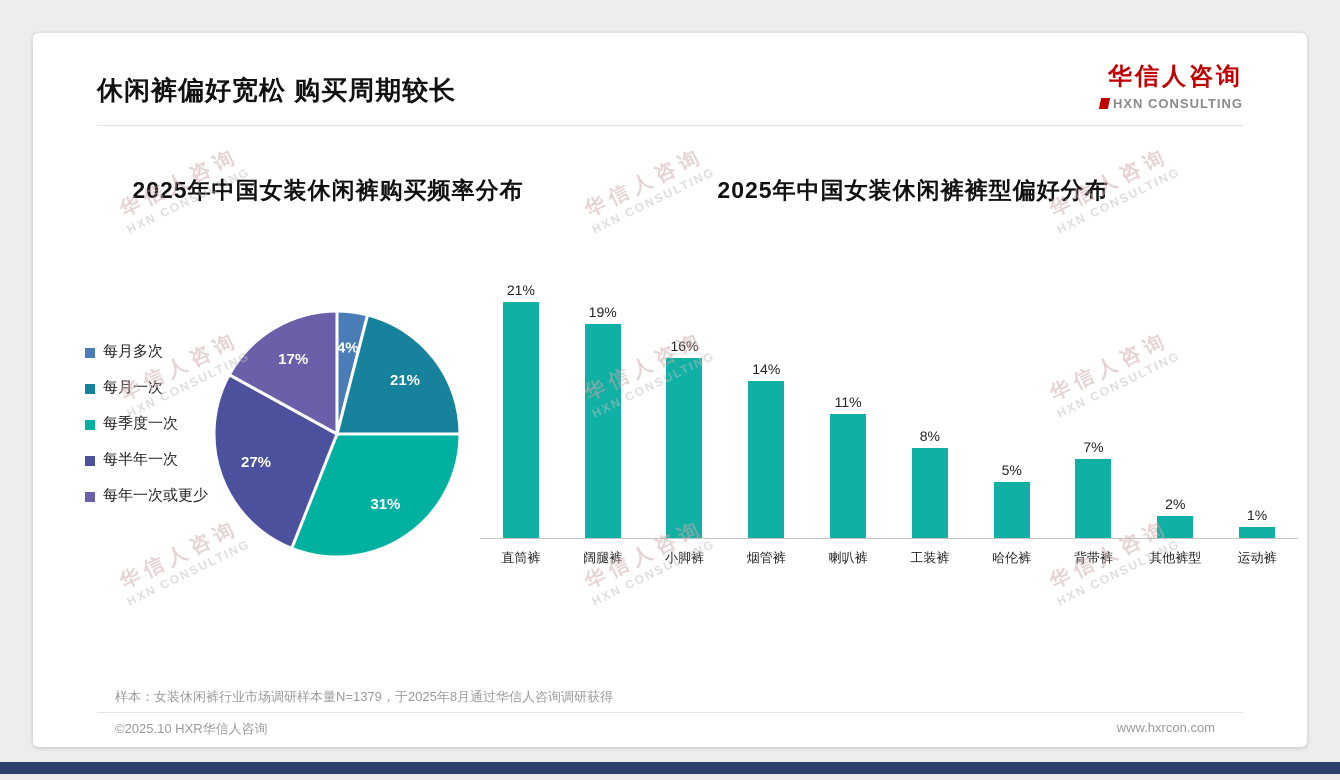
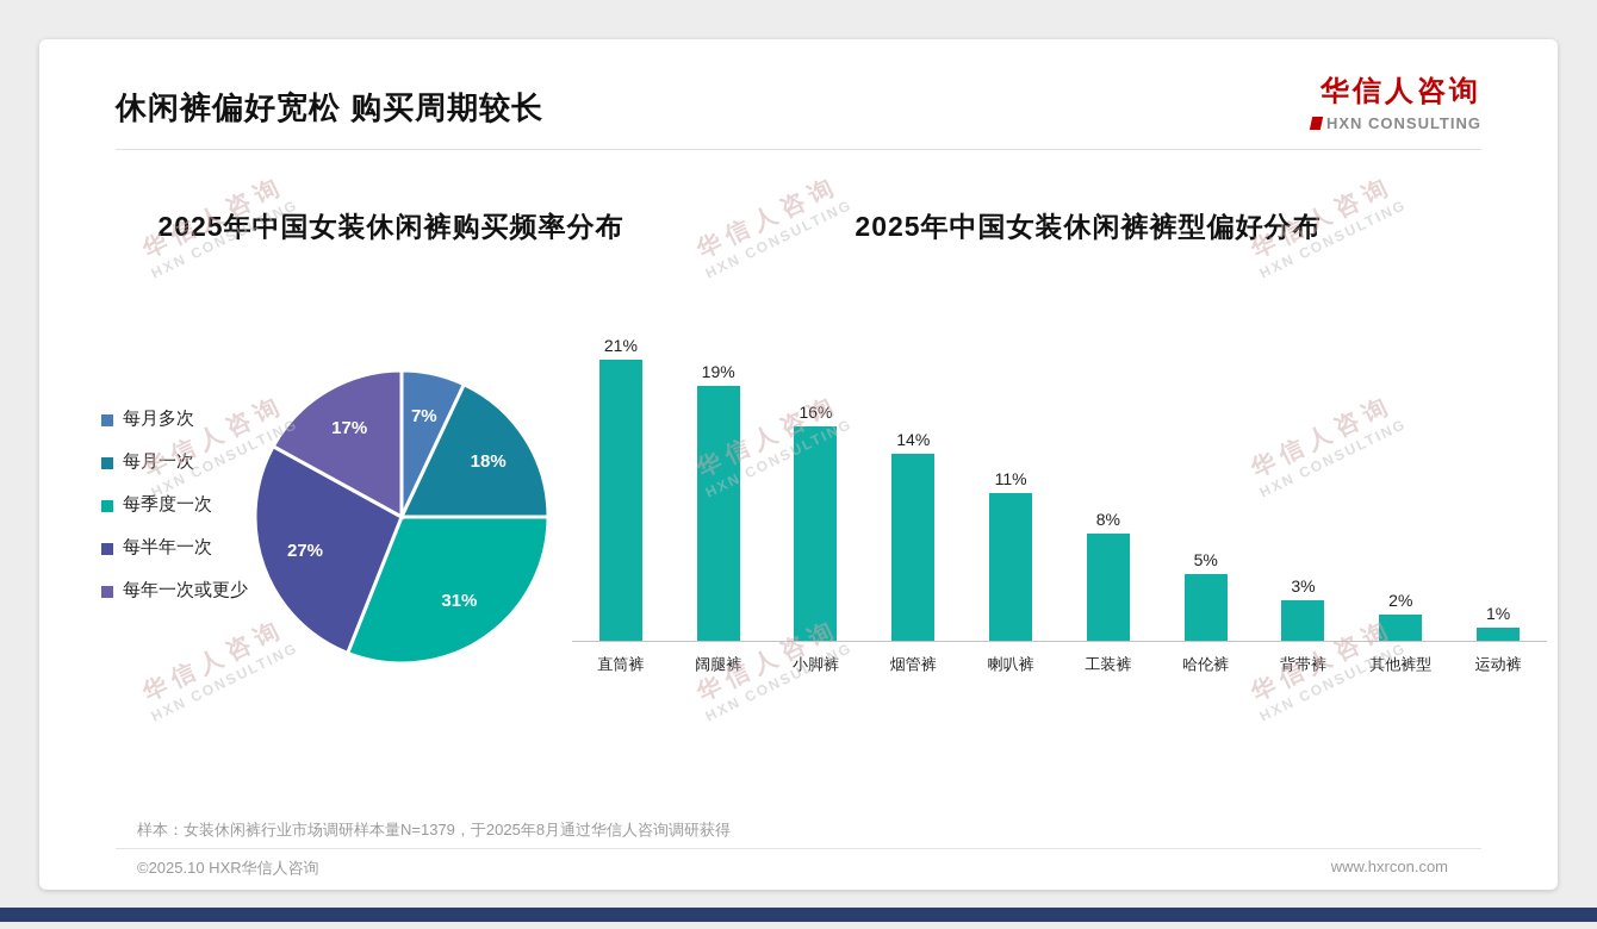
2025年中国女装休闲裤购买频率分布/每月多次: 4% -> 7%
2025年中国女装休闲裤购买频率分布/每月一次: 21% -> 18%
2025年中国女装休闲裤裤型偏好分布/背带裤: 7% -> 3%
